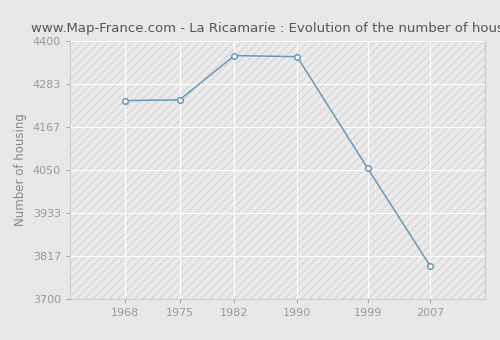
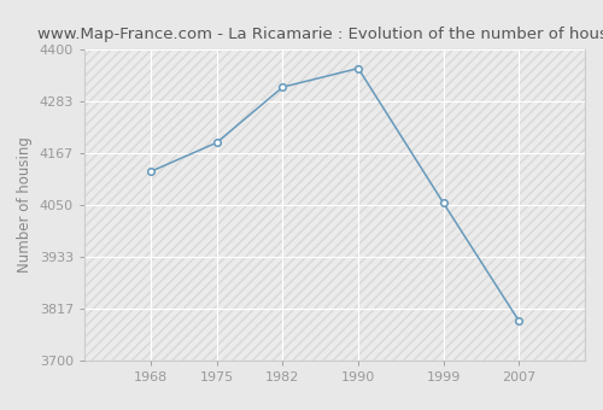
1968: 4238 -> 4125
1975: 4240 -> 4190
1982: 4360 -> 4315
